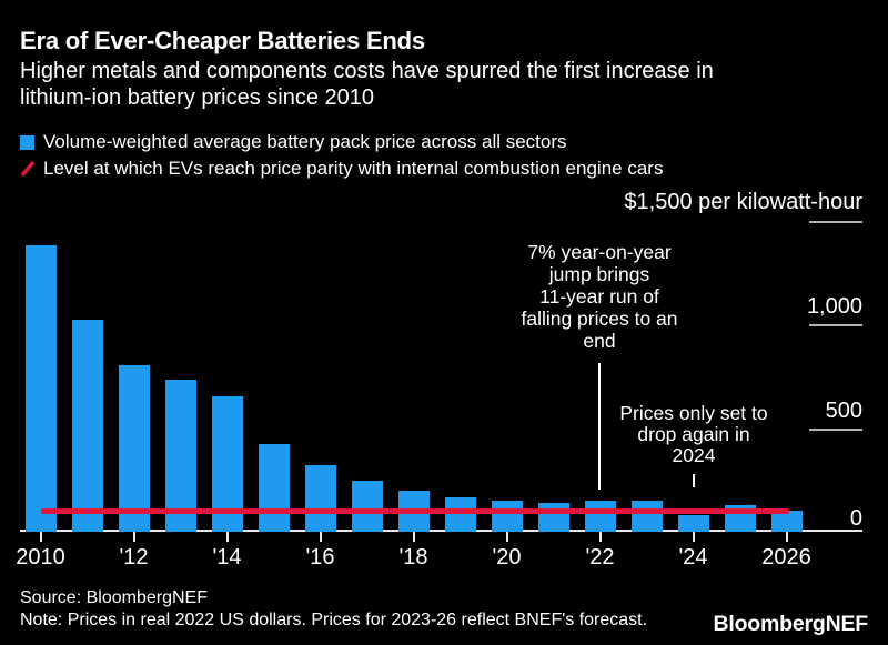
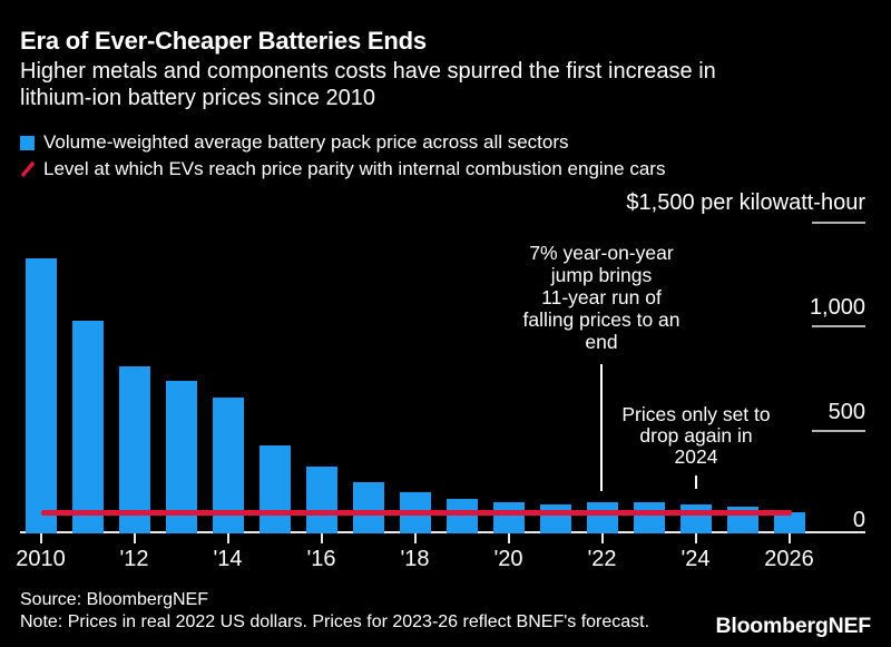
2010: 1380 -> 1320
2024: 80 -> 140
